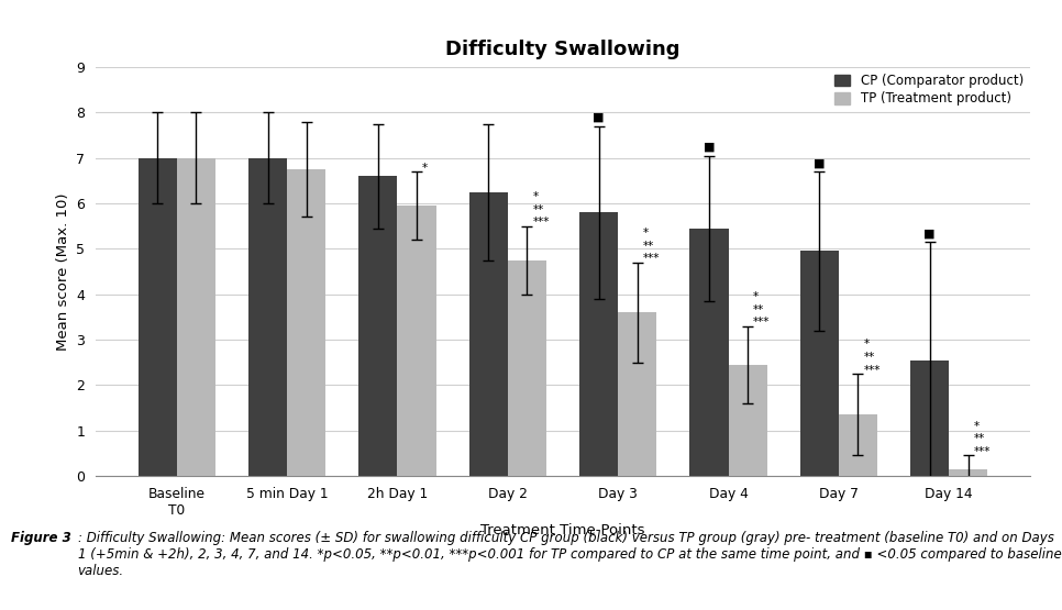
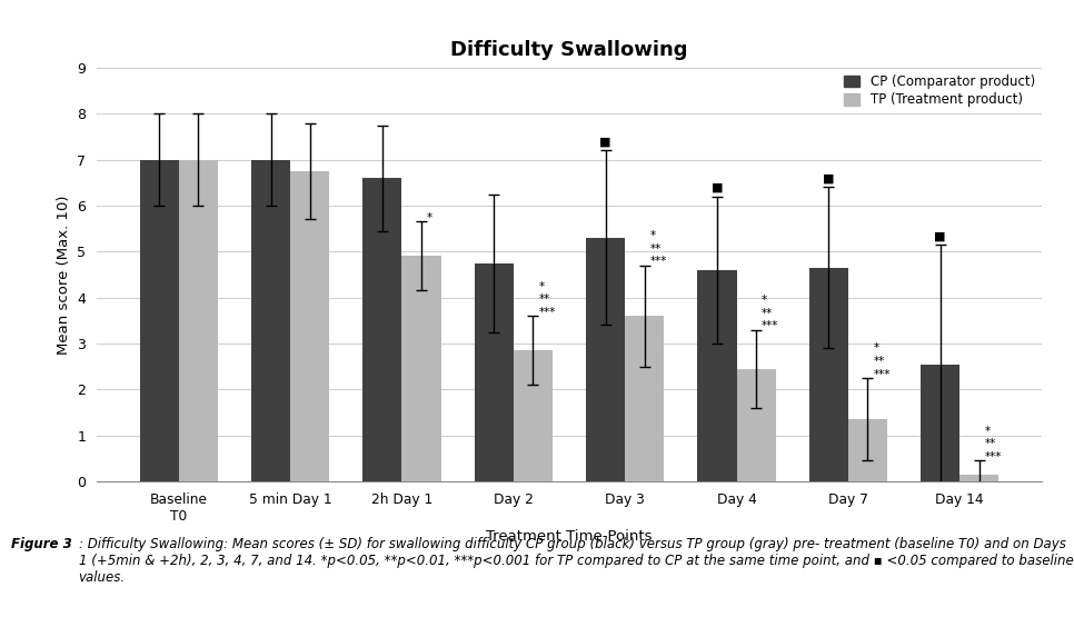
TP (Treatment product)/2h Day 1: 5.95 -> 4.90
CP (Comparator product)/Day 2: 6.25 -> 4.75
TP (Treatment product)/Day 2: 4.75 -> 2.85
CP (Comparator product)/Day 3: 5.80 -> 5.30
CP (Comparator product)/Day 4: 5.45 -> 4.60
CP (Comparator product)/Day 7: 4.95 -> 4.65
